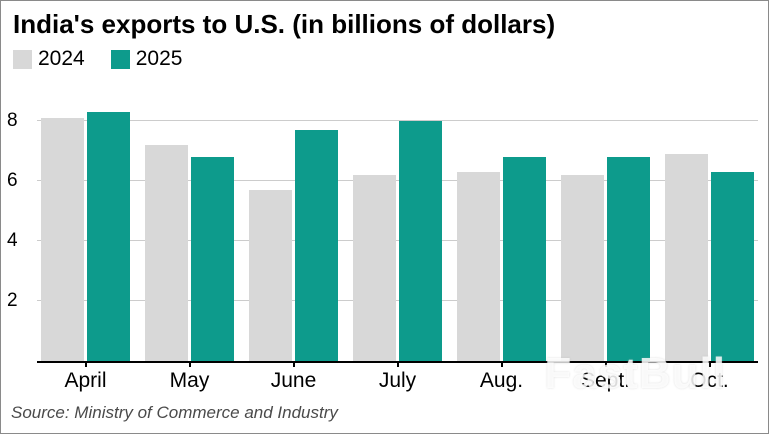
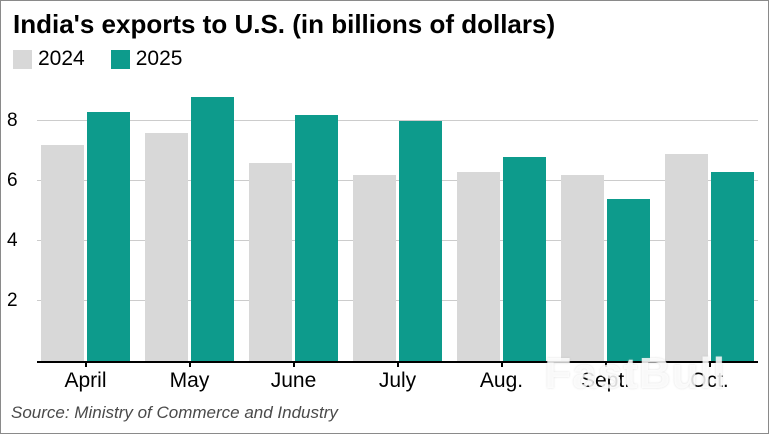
2024/April: 8.1 -> 7.2
2024/May: 7.2 -> 7.6
2025/May: 6.8 -> 8.8
2024/June: 5.7 -> 6.6
2025/June: 7.7 -> 8.2
2025/Sept.: 6.8 -> 5.4
